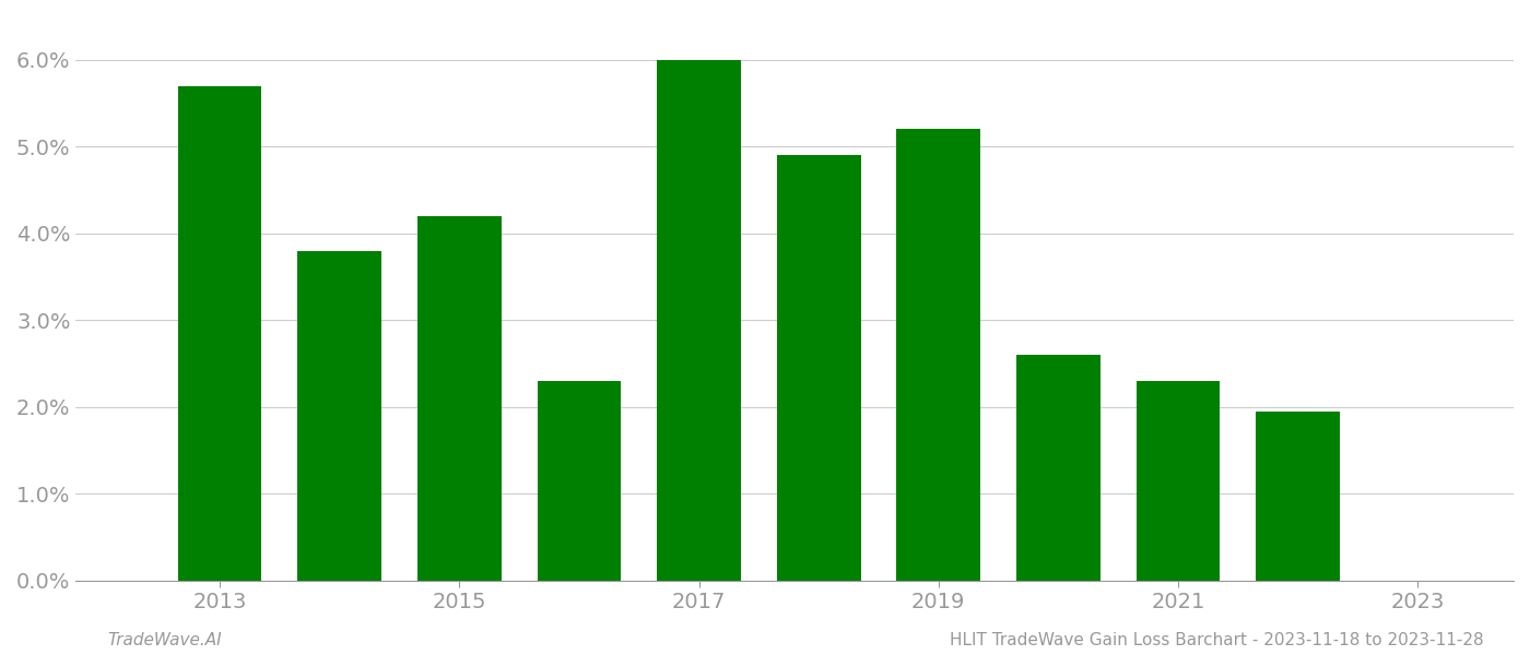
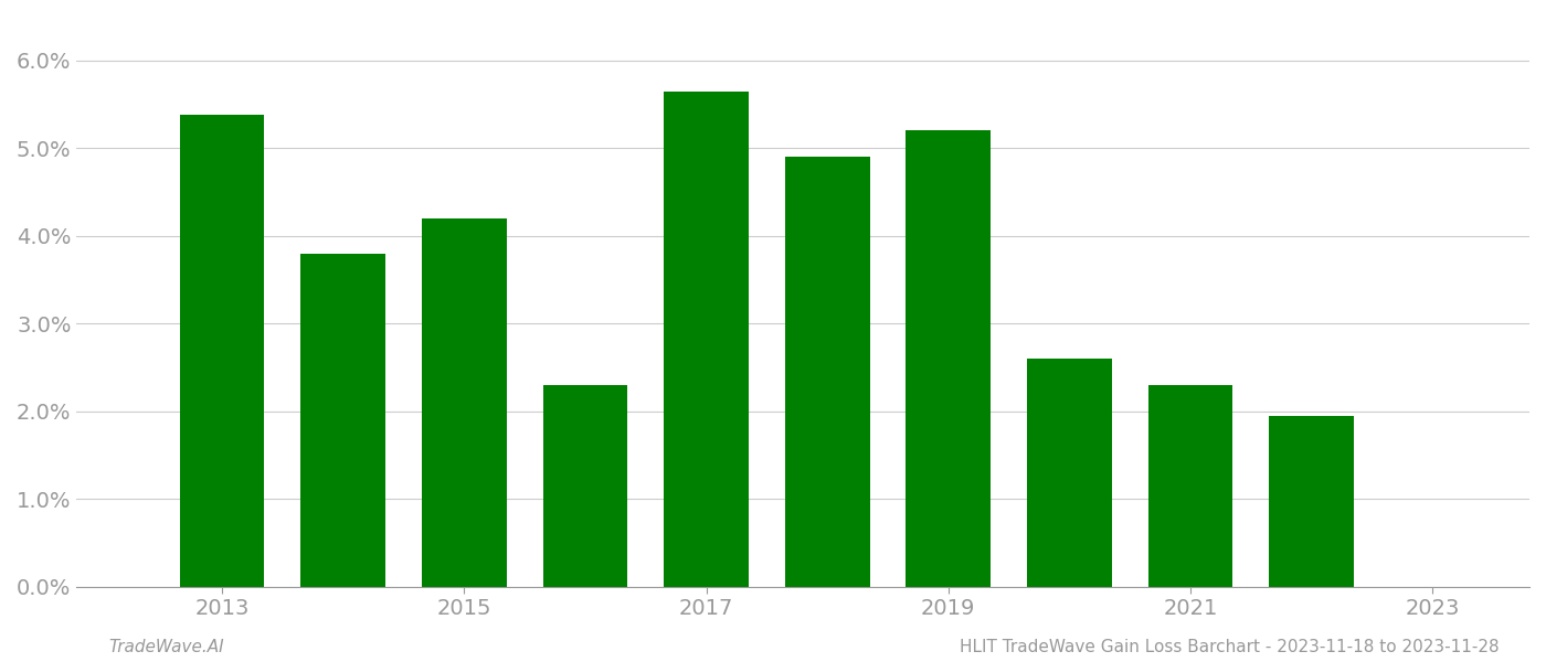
2013: 5.70% -> 5.38%
2017: 6.00% -> 5.64%
